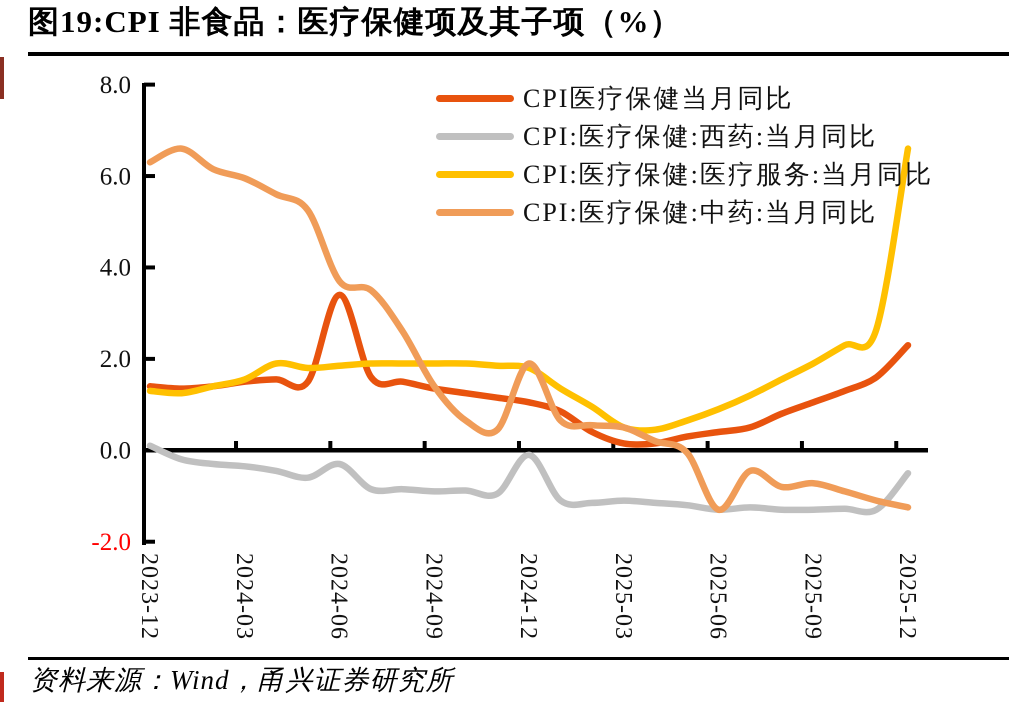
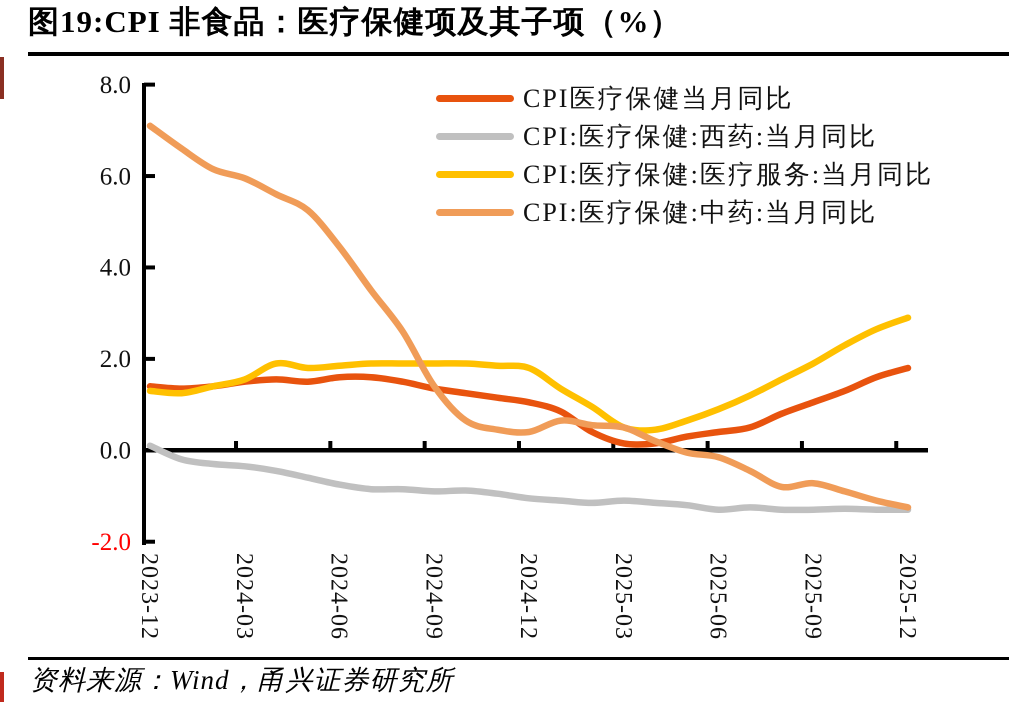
CPI:医疗保健:中药:当月同比/2023-12: 6.3 -> 7.1
CPI医疗保健当月同比/2024-06: 3.4 -> 1.6
CPI:医疗保健:西药:当月同比/2024-06: -0.3 -> -0.8
CPI:医疗保健:中药:当月同比/2024-06: 3.7 -> 4.5
CPI:医疗保健:西药:当月同比/2024-12: -0.1 -> -1.1
CPI:医疗保健:中药:当月同比/2024-12: 1.9 -> 0.4
CPI:医疗保健:中药:当月同比/2025-06: -1.3 -> -0.1
CPI医疗保健当月同比/2025-12: 2.3 -> 1.8
CPI:医疗保健:西药:当月同比/2025-12: -0.5 -> -1.3
CPI:医疗保健:医疗服务:当月同比/2025-12: 6.6 -> 2.9
